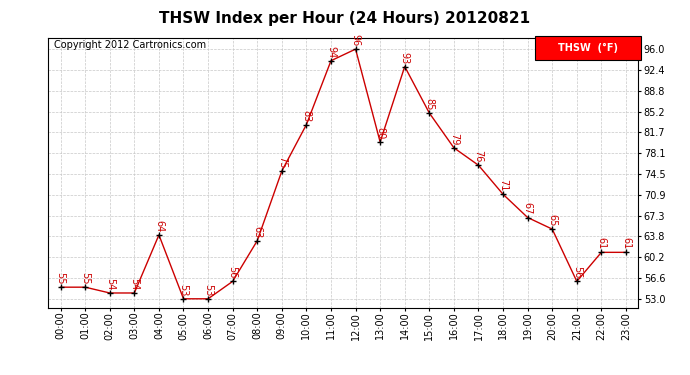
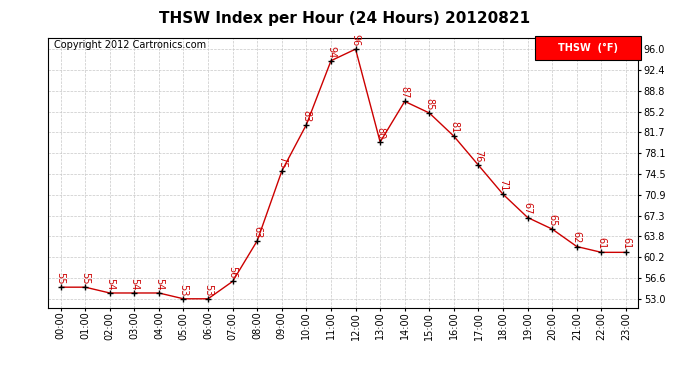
04:00: 64 -> 54
14:00: 93 -> 87
16:00: 79 -> 81
21:00: 56 -> 62
